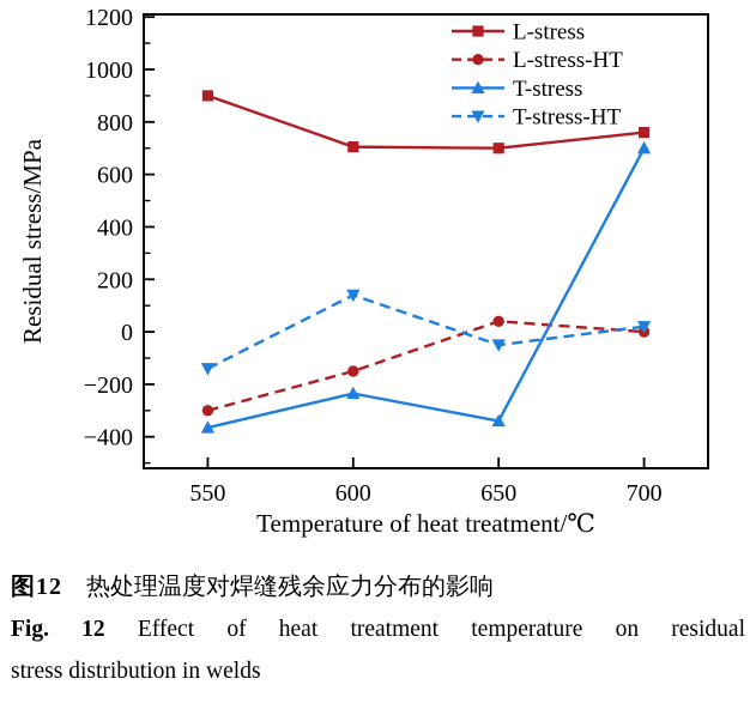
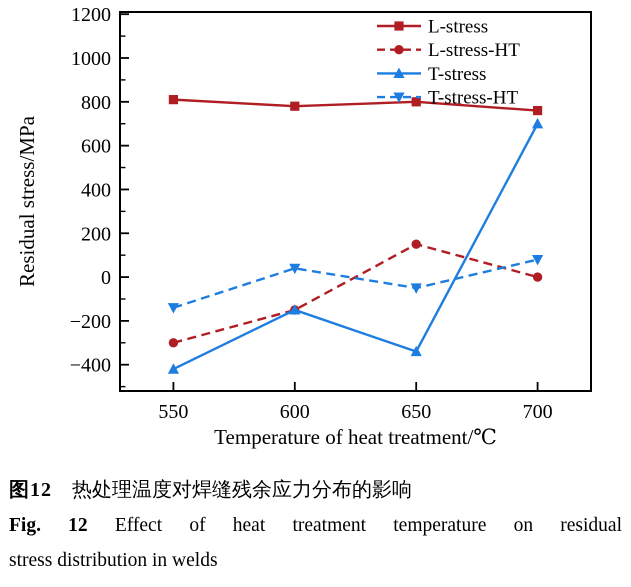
L-stress/550: 900 -> 810
T-stress/550: -360 -> -420
L-stress/600: 700 -> 780
T-stress/600: -240 -> -150
T-stress-HT/600: 140 -> 40
L-stress/650: 700 -> 800
L-stress-HT/650: 40 -> 150
T-stress-HT/700: 20 -> 80
